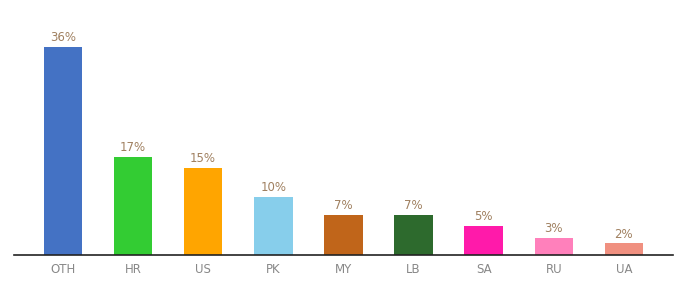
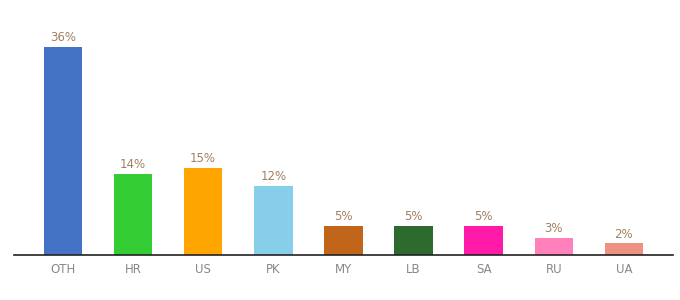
HR: 17% -> 14%
PK: 10% -> 12%
MY: 7% -> 5%
LB: 7% -> 5%
